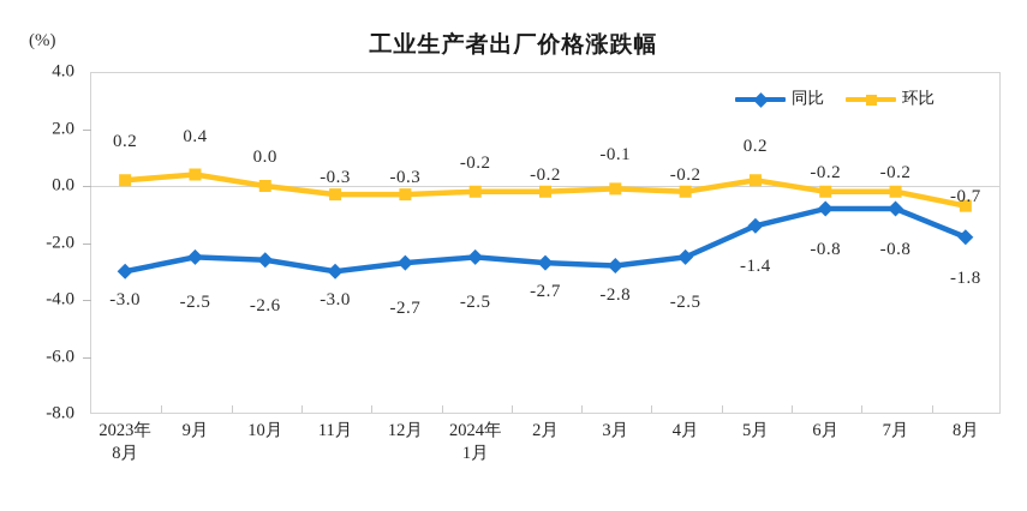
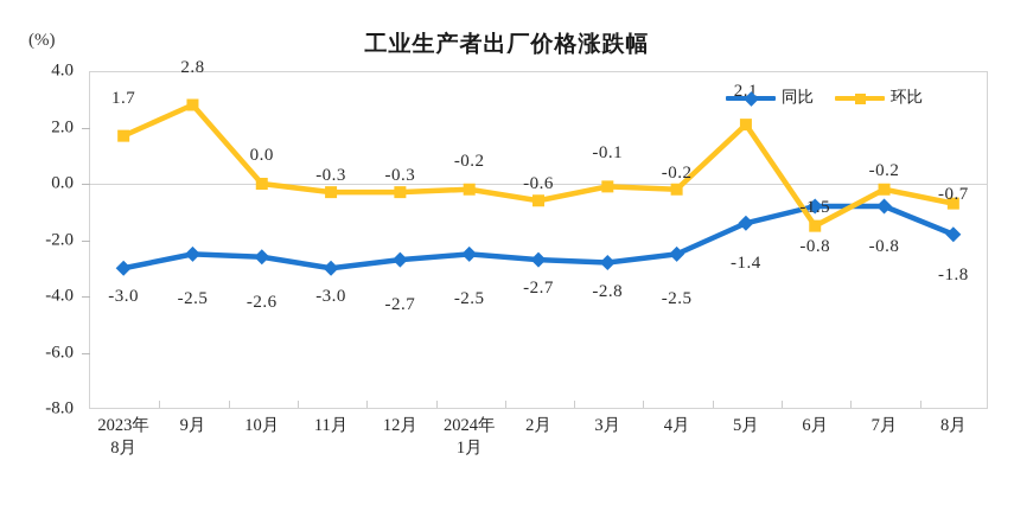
环比/2023年8月: 0.2 -> 1.7
环比/9月: 0.4 -> 2.8
环比/2月: -0.2 -> -0.6
环比/5月: 0.2 -> 2.1
环比/6月: -0.2 -> -1.5
